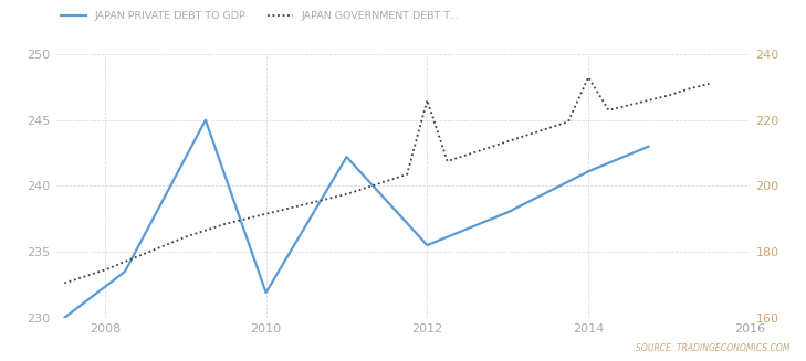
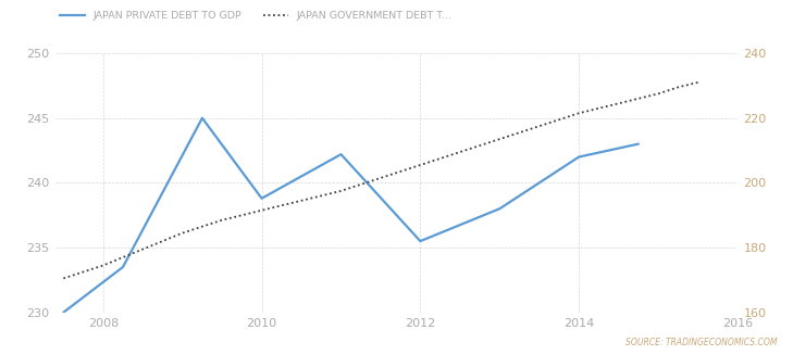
JAPAN PRIVATE DEBT TO GDP/2010: 231.9 -> 238.8
JAPAN GOVERNMENT DEBT T.../2012: 226.0 -> 205.5
JAPAN PRIVATE DEBT TO GDP/2014: 241.1 -> 242.0
JAPAN GOVERNMENT DEBT T.../2014: 233.0 -> 221.5
